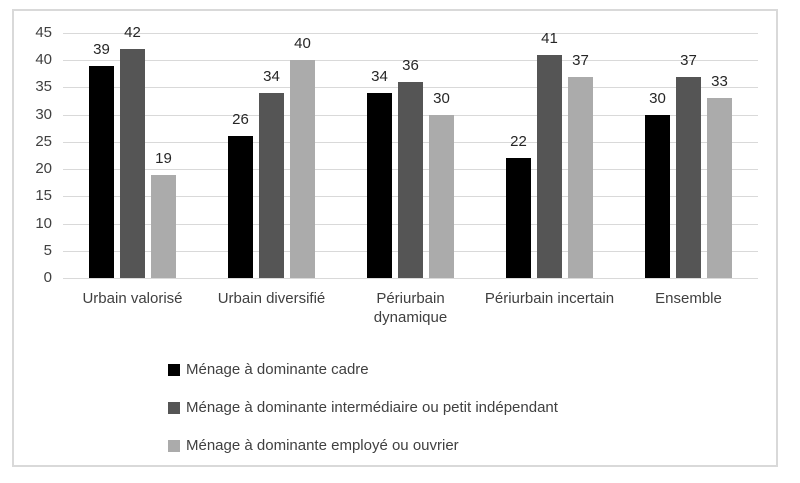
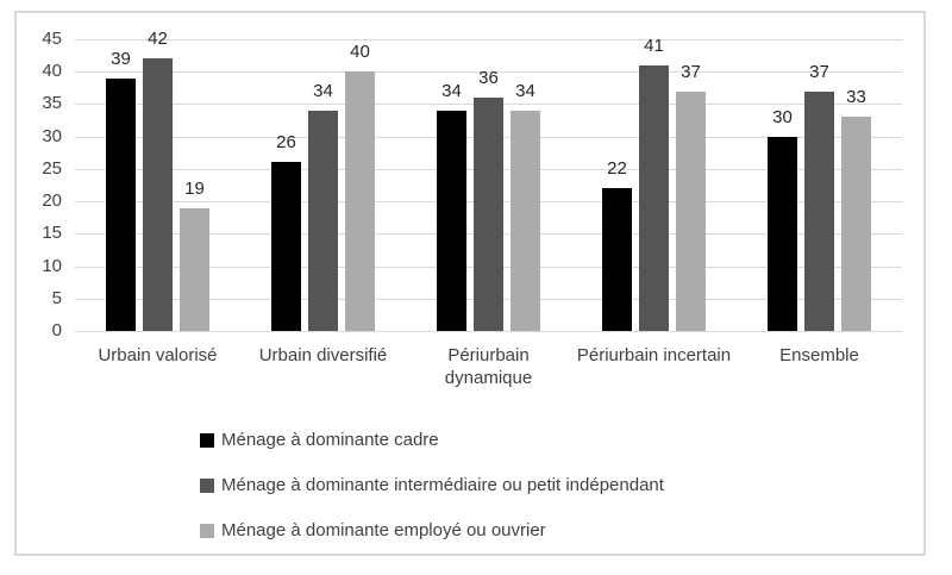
Ménage à dominante employé ou ouvrier/Périurbain dynamique: 30 -> 34
